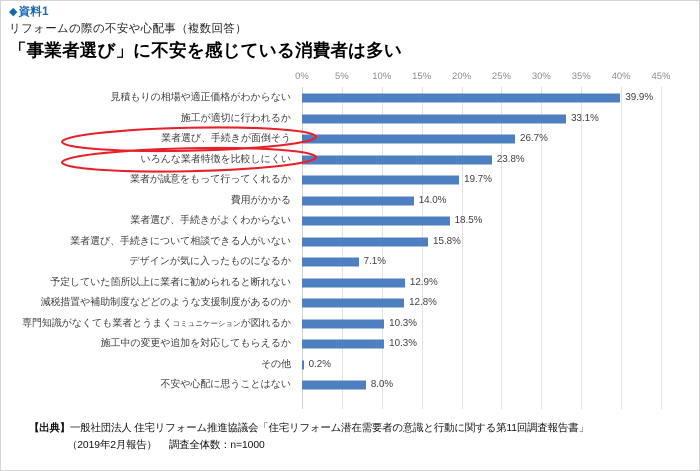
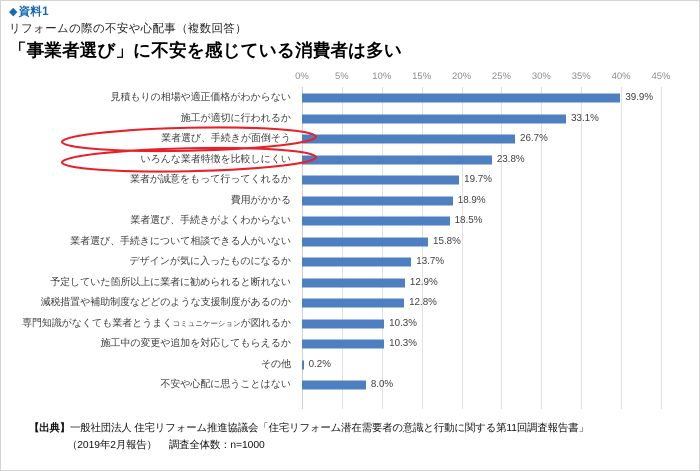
費用がかかる: 14.0% -> 18.9%
デザインが気に入ったものになるか: 7.1% -> 13.7%
